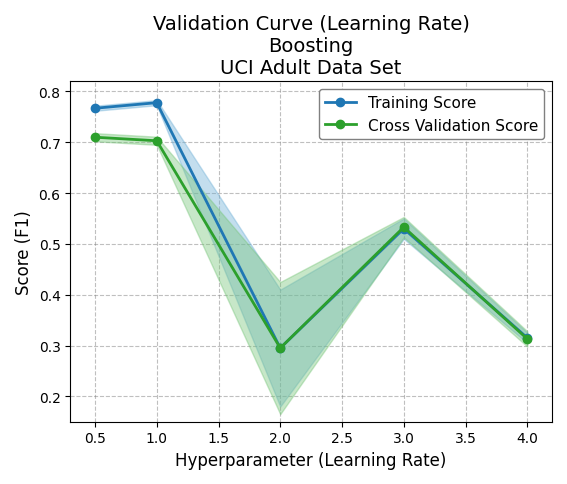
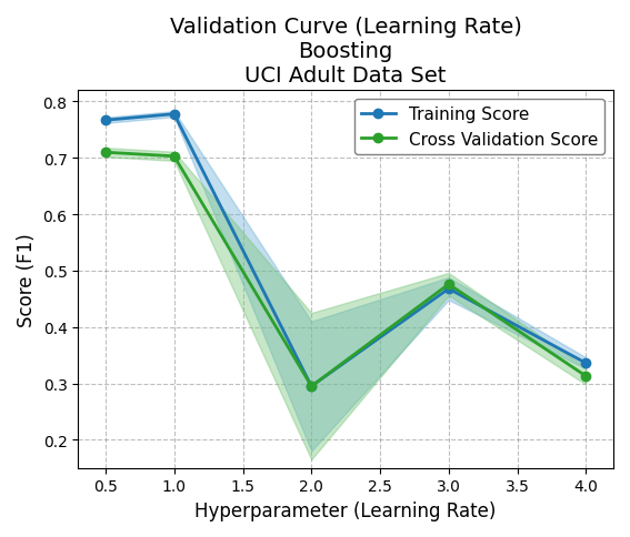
Training Score/3.0: 0.530 -> 0.468
Cross Validation Score/3.0: 0.533 -> 0.476
Training Score/4.0: 0.315 -> 0.336
